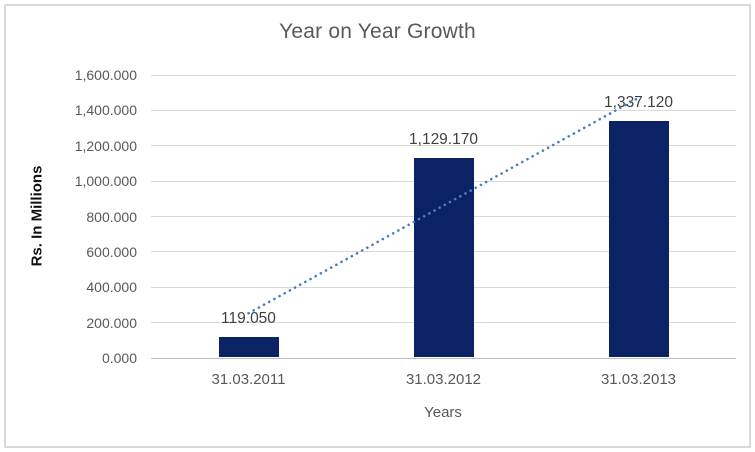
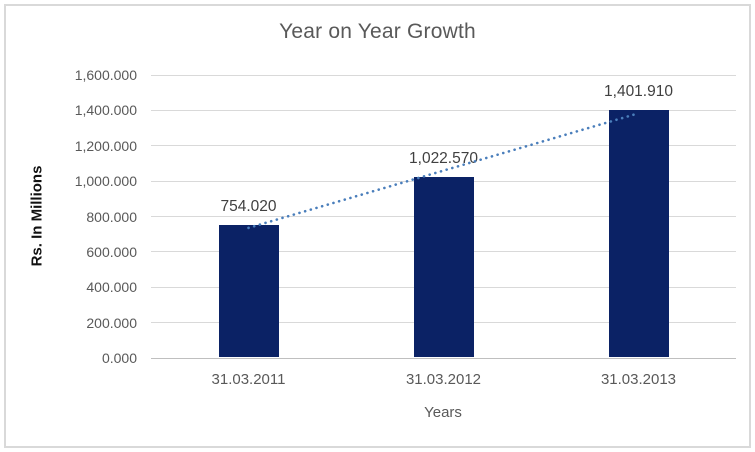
31.03.2011: 119.050 -> 754.020
31.03.2012: 1,129.170 -> 1,022.570
31.03.2013: 1,337.120 -> 1,401.910
